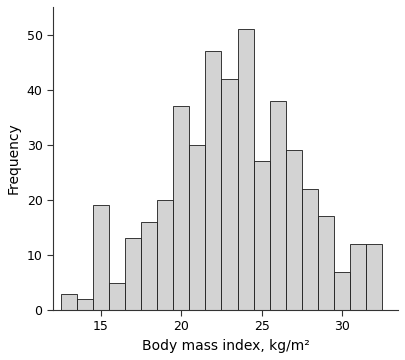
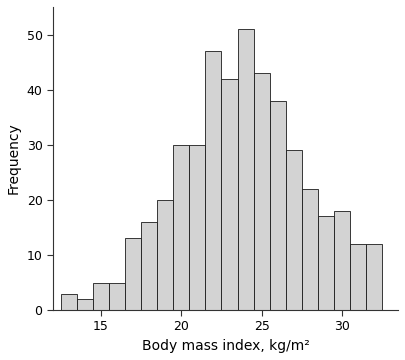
15: 19 -> 5
20: 37 -> 30
25: 27 -> 43
30: 7 -> 18
